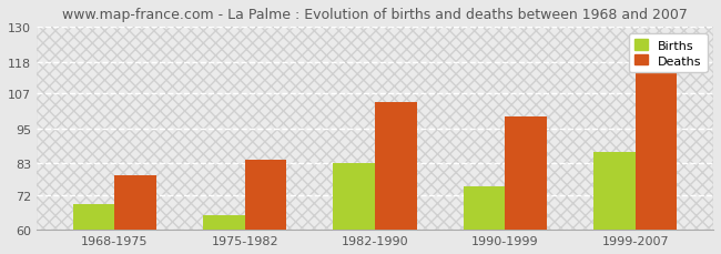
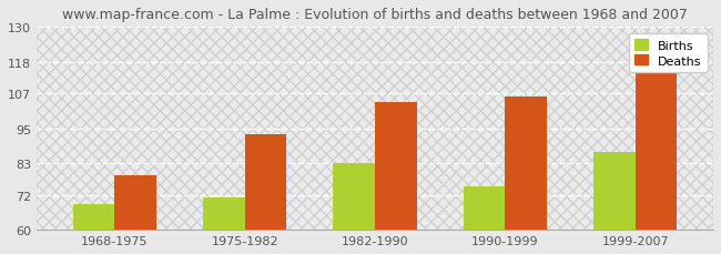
Births/1975-1982: 65 -> 71
Deaths/1975-1982: 84 -> 93
Deaths/1990-1999: 99 -> 106
